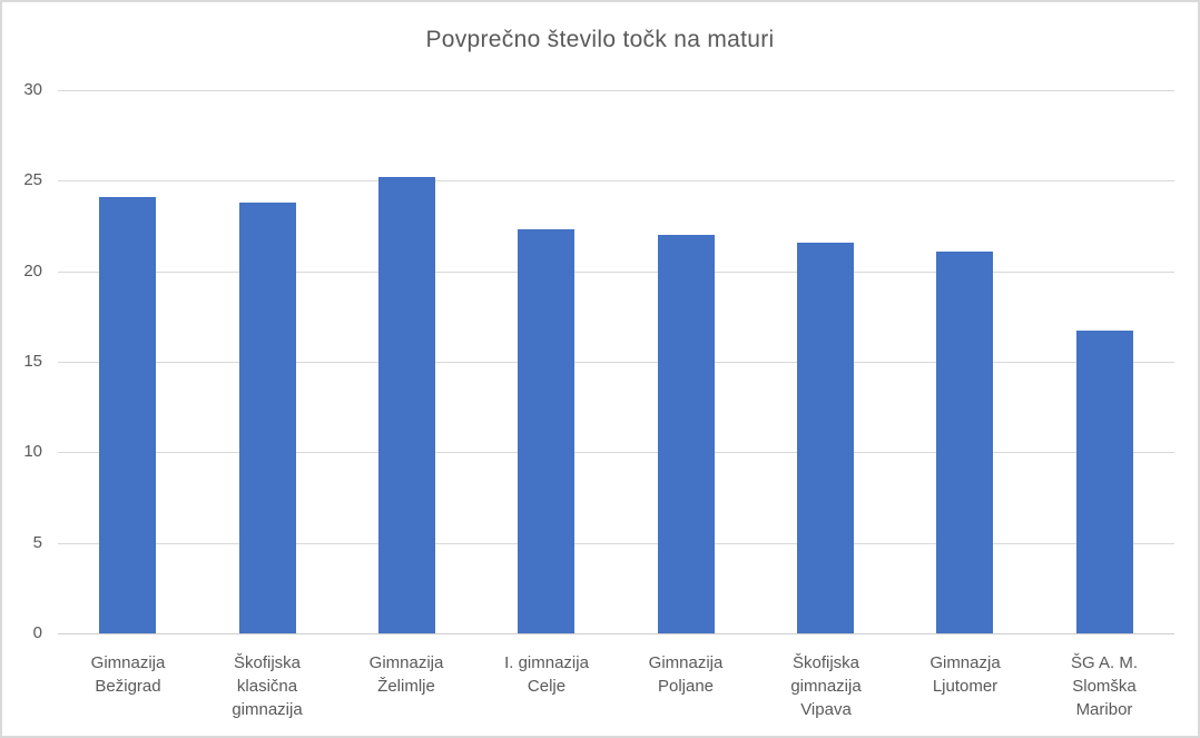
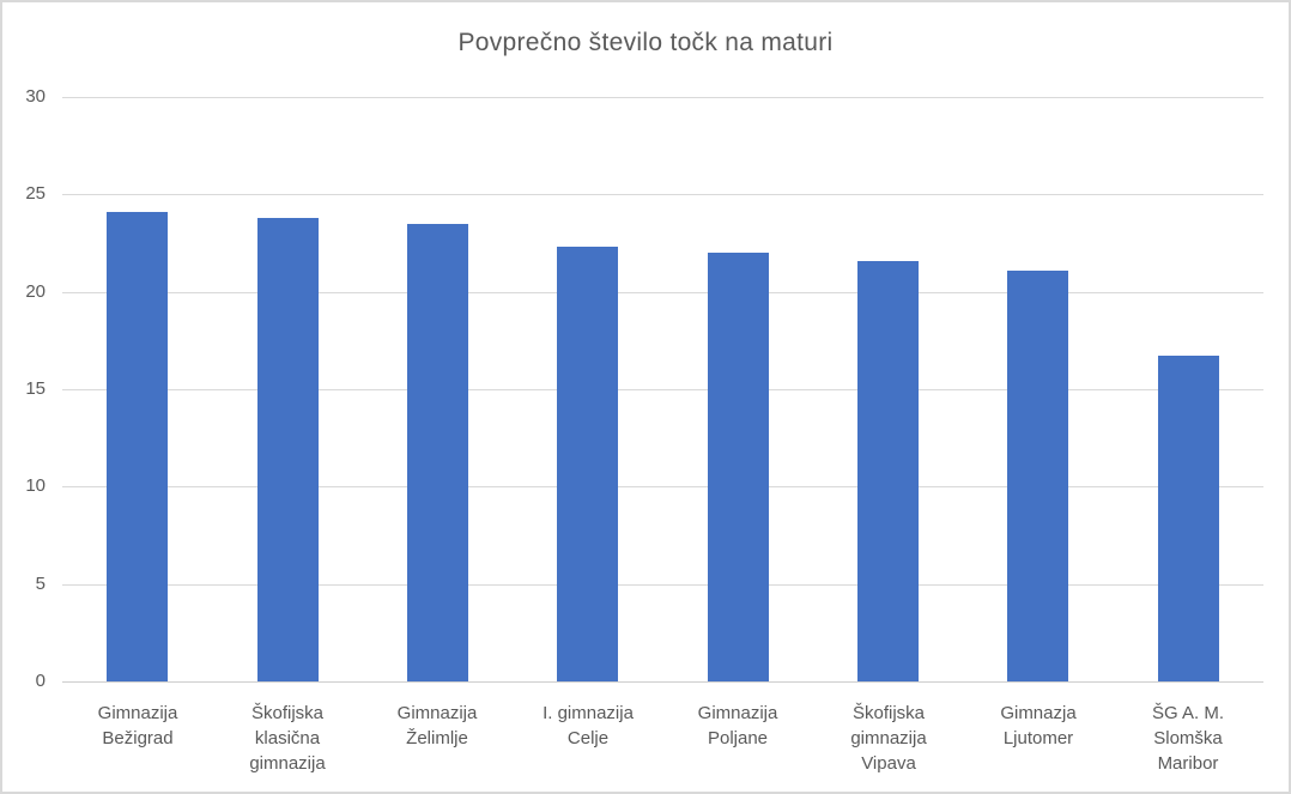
Gimnazija Želimlje: 25.2 -> 23.5
